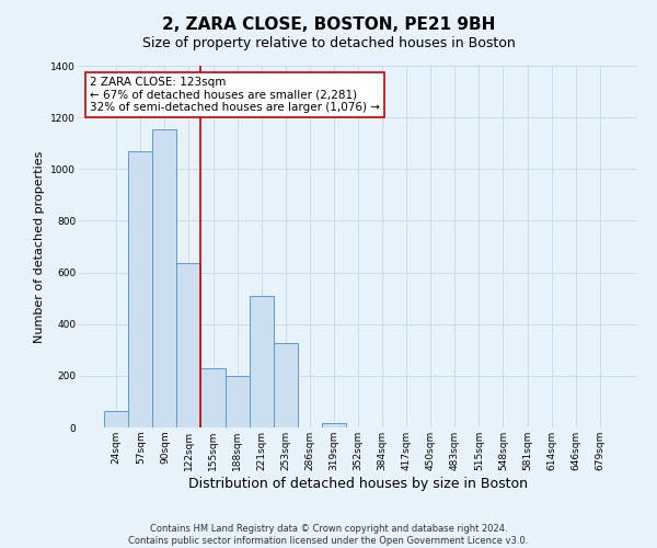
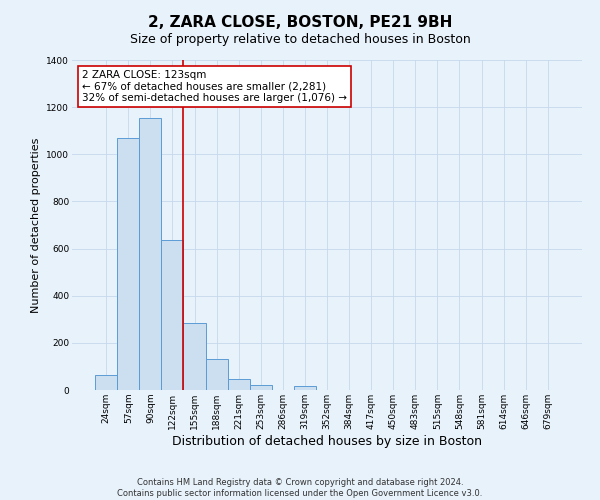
155sqm: 230 -> 285
188sqm: 200 -> 130
221sqm: 510 -> 47
253sqm: 325 -> 20
